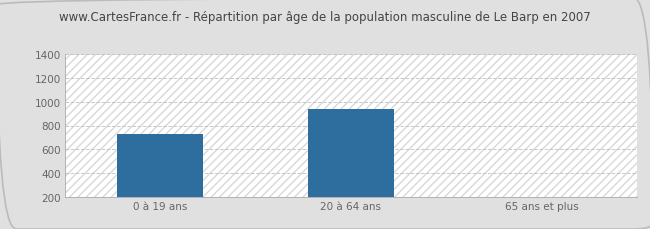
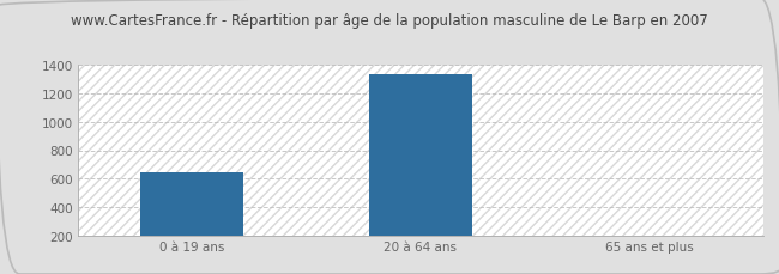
0 à 19 ans: 730 -> 650
20 à 64 ans: 940 -> 1330
